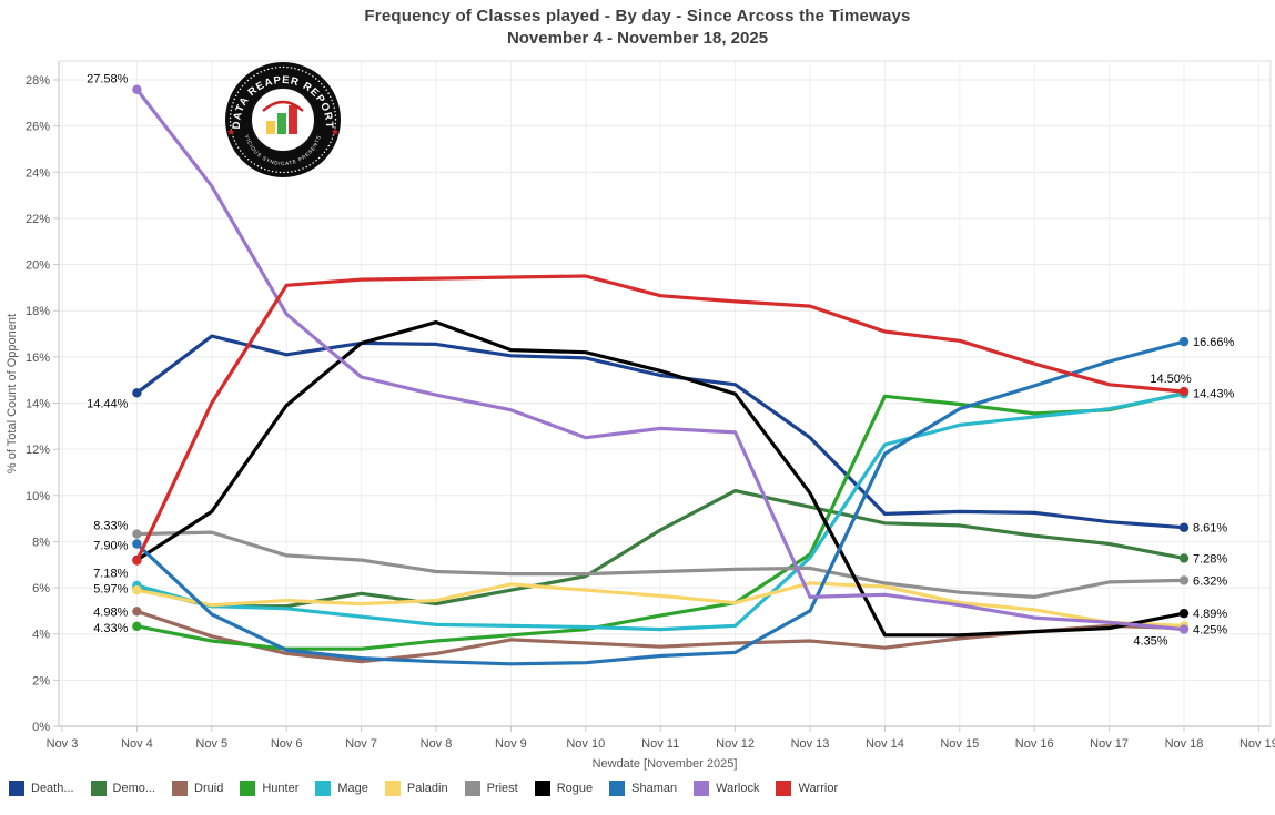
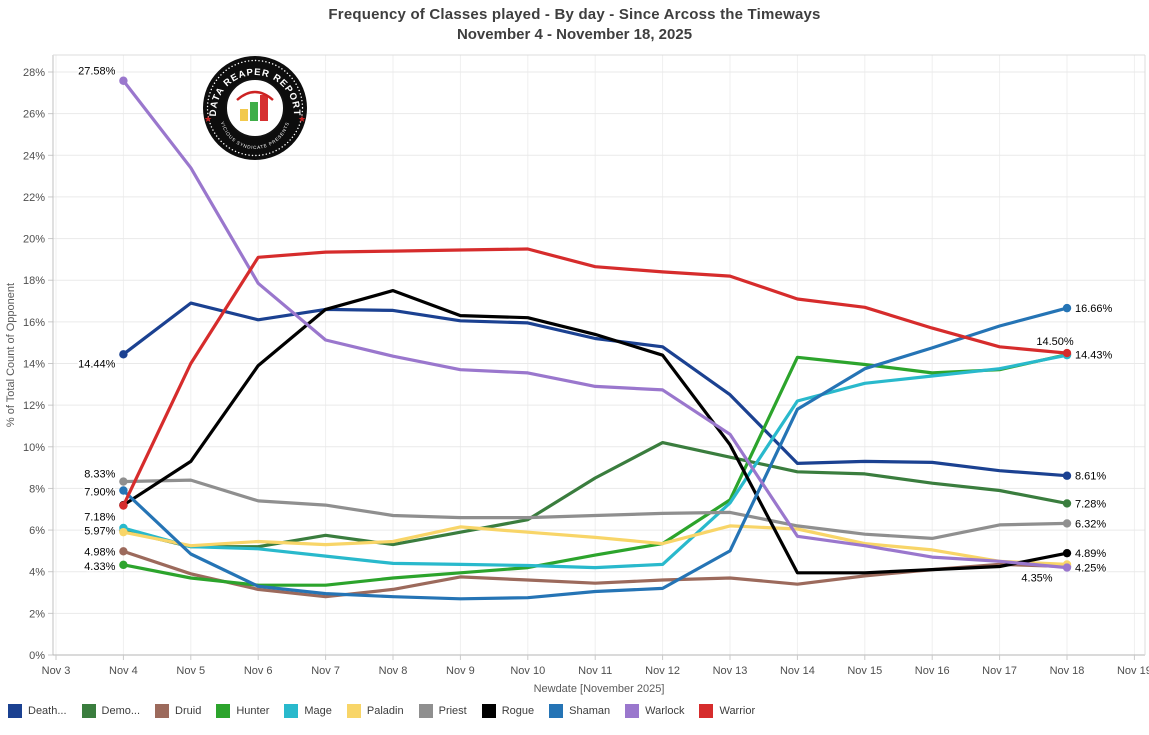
Warlock/Nov 10: 12.5% -> 13.6%
Warlock/Nov 13: 5.6% -> 10.6%
